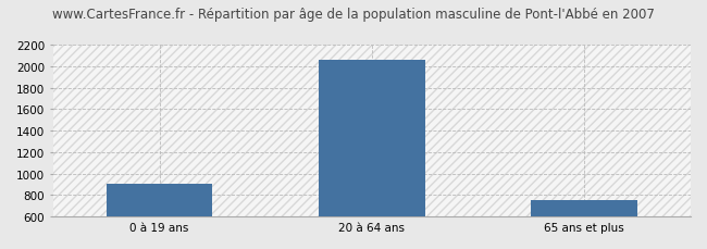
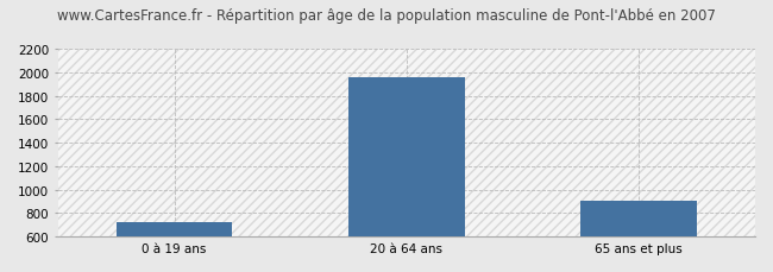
0 à 19 ans: 910 -> 720
20 à 64 ans: 2050 -> 1960
65 ans et plus: 750 -> 900
